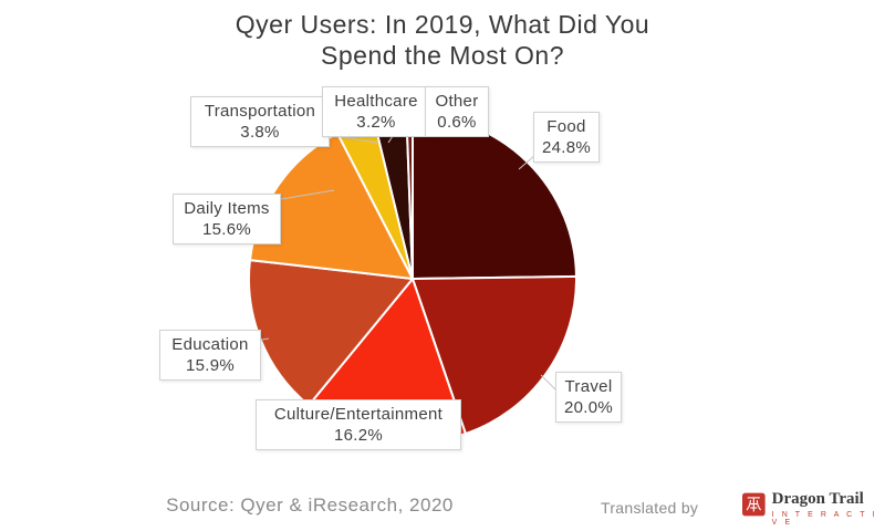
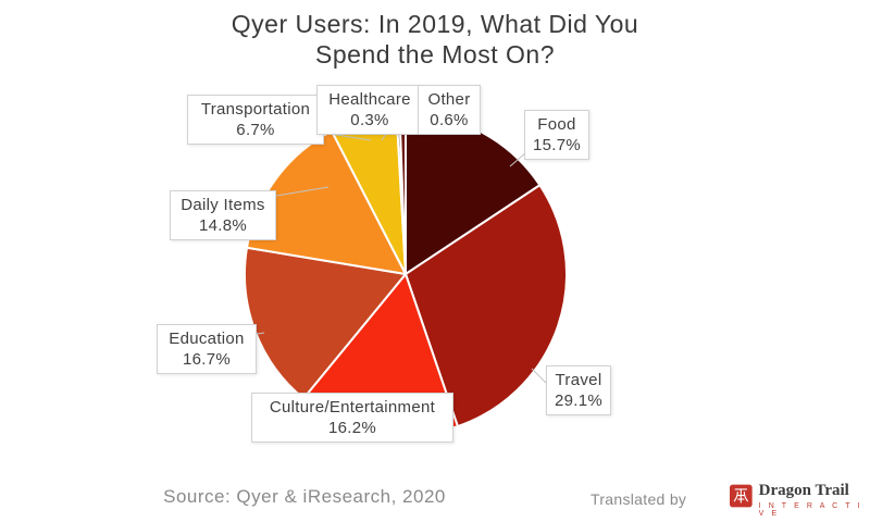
Food: 24.8% -> 15.7%
Travel: 20.0% -> 29.1%
Education: 15.9% -> 16.7%
Daily Items: 15.6% -> 14.8%
Transportation: 3.8% -> 6.7%
Healthcare: 3.2% -> 0.3%
